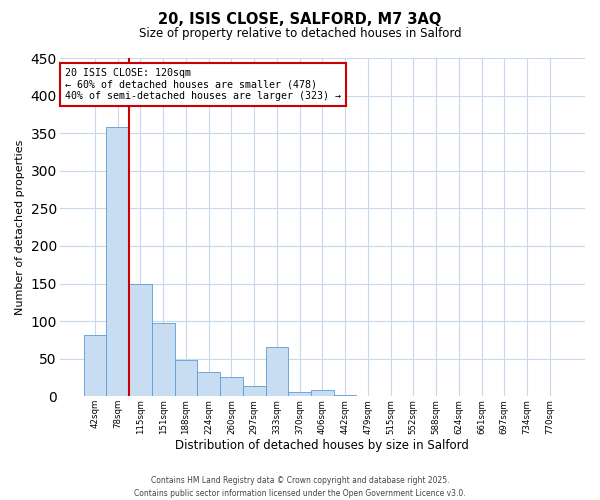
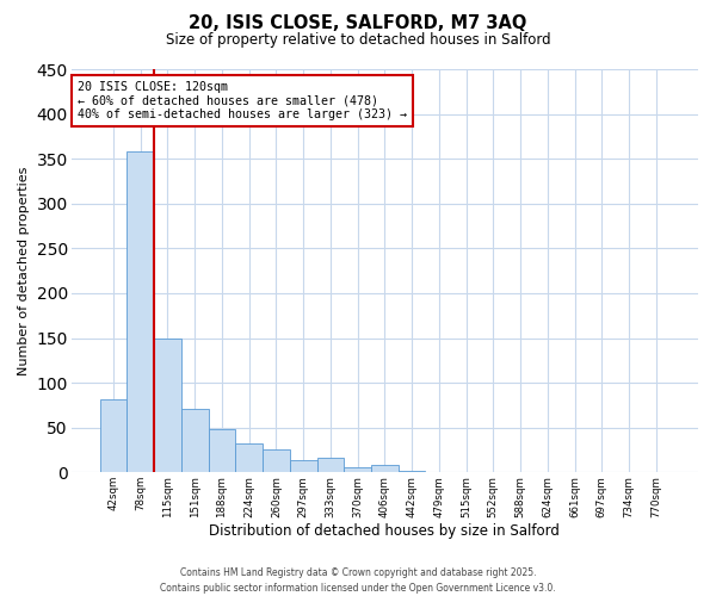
151sqm: 98 -> 71
333sqm: 66 -> 17
